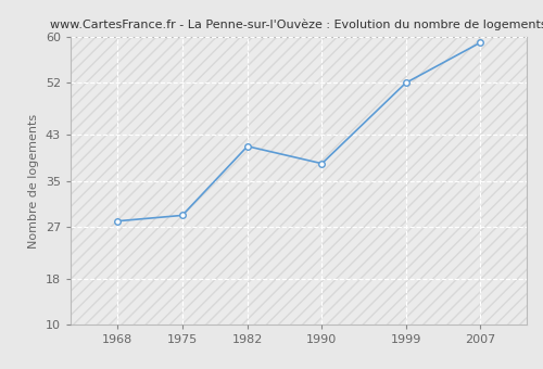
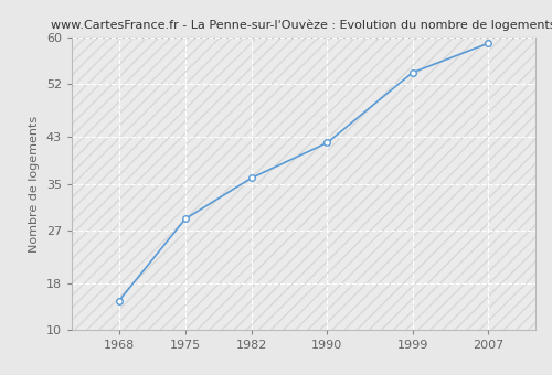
1968: 28 -> 15
1982: 41 -> 36
1990: 38 -> 42
1999: 52 -> 54
